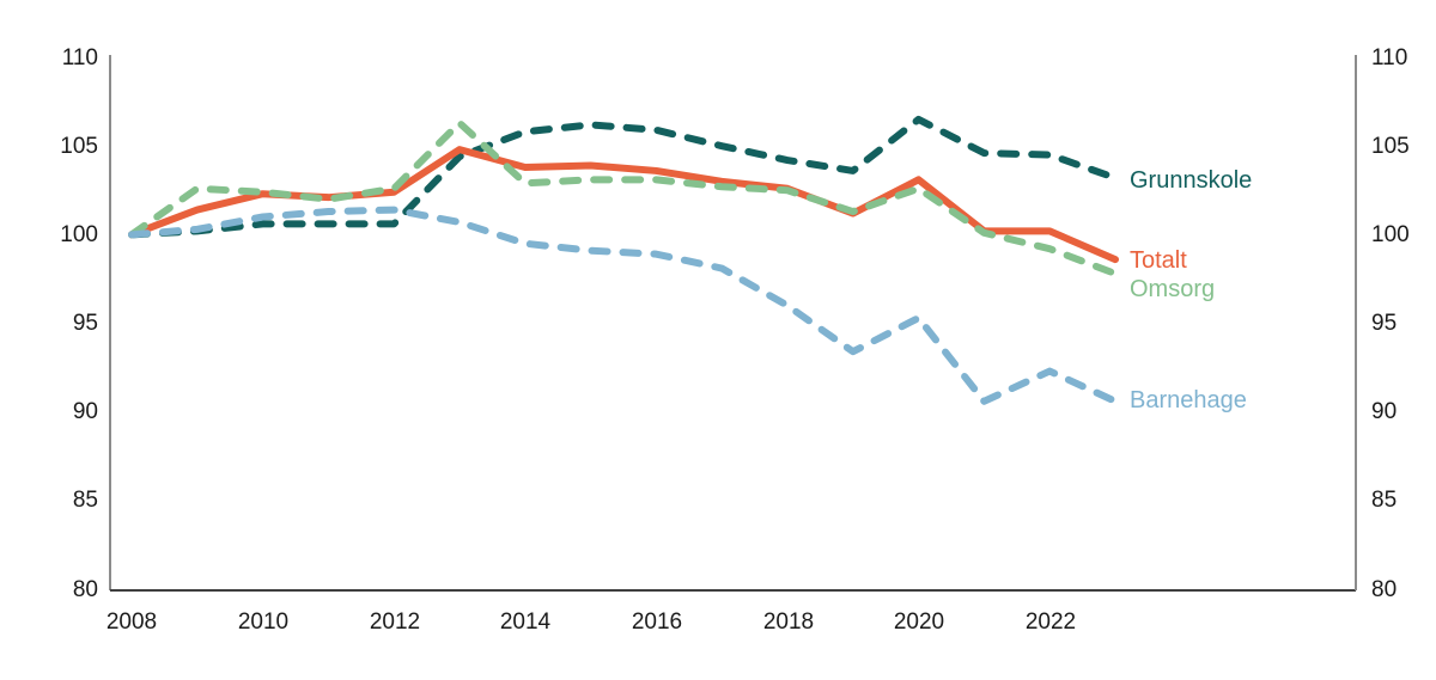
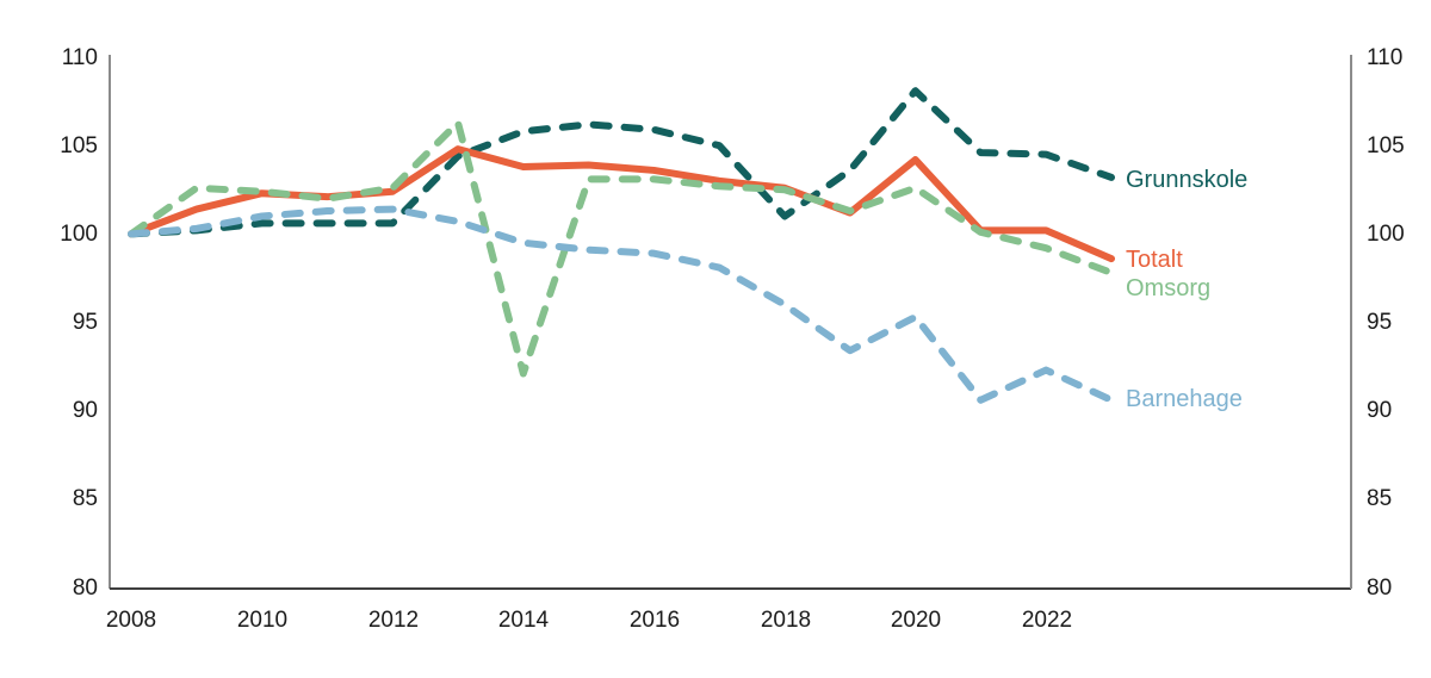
Omsorg/2014: 102.9 -> 92.1
Grunnskole/2018: 104.2 -> 101.0
Grunnskole/2020: 106.5 -> 108.1
Totalt/2020: 103.1 -> 104.2
